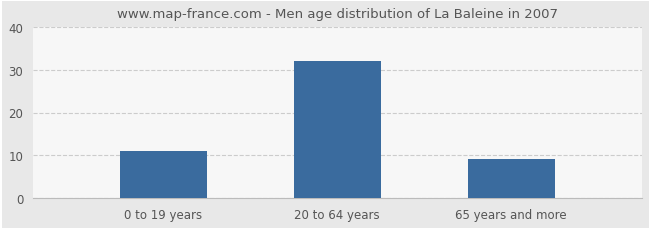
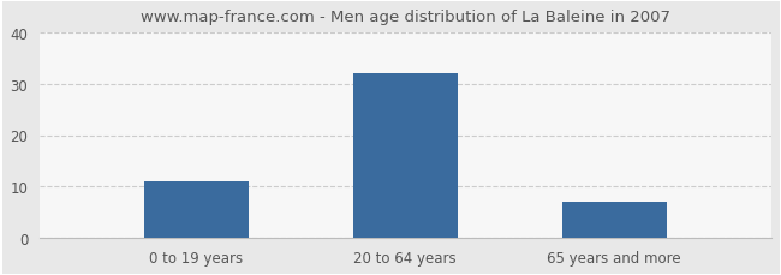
65 years and more: 9 -> 7
